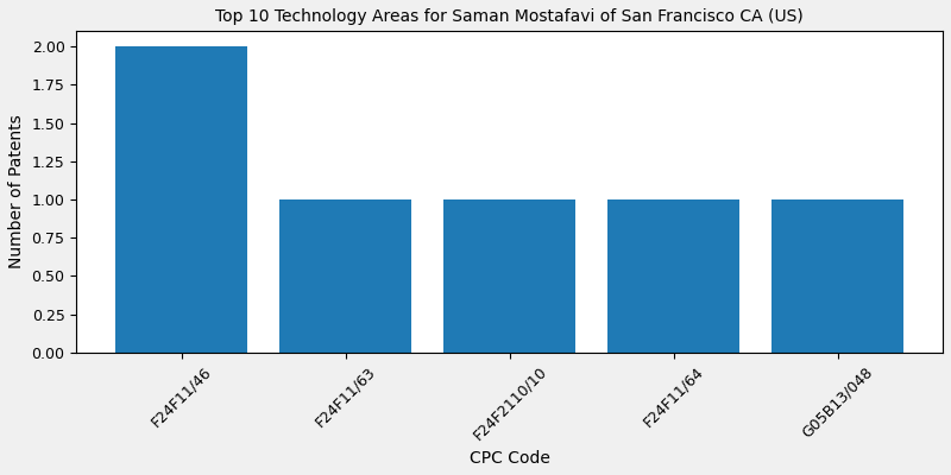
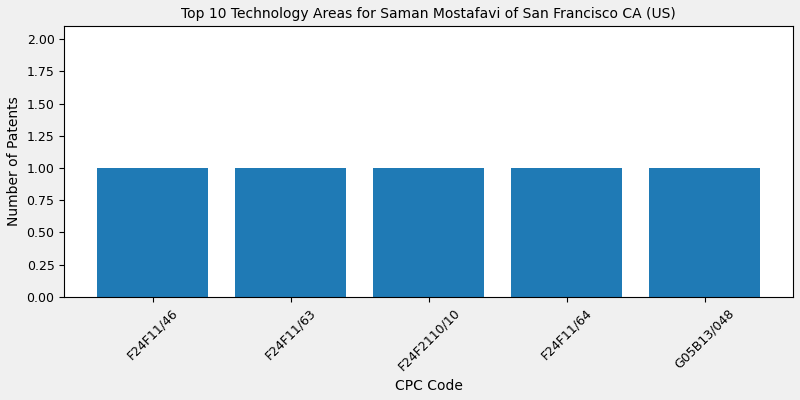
F24F11/46: 2 -> 1
